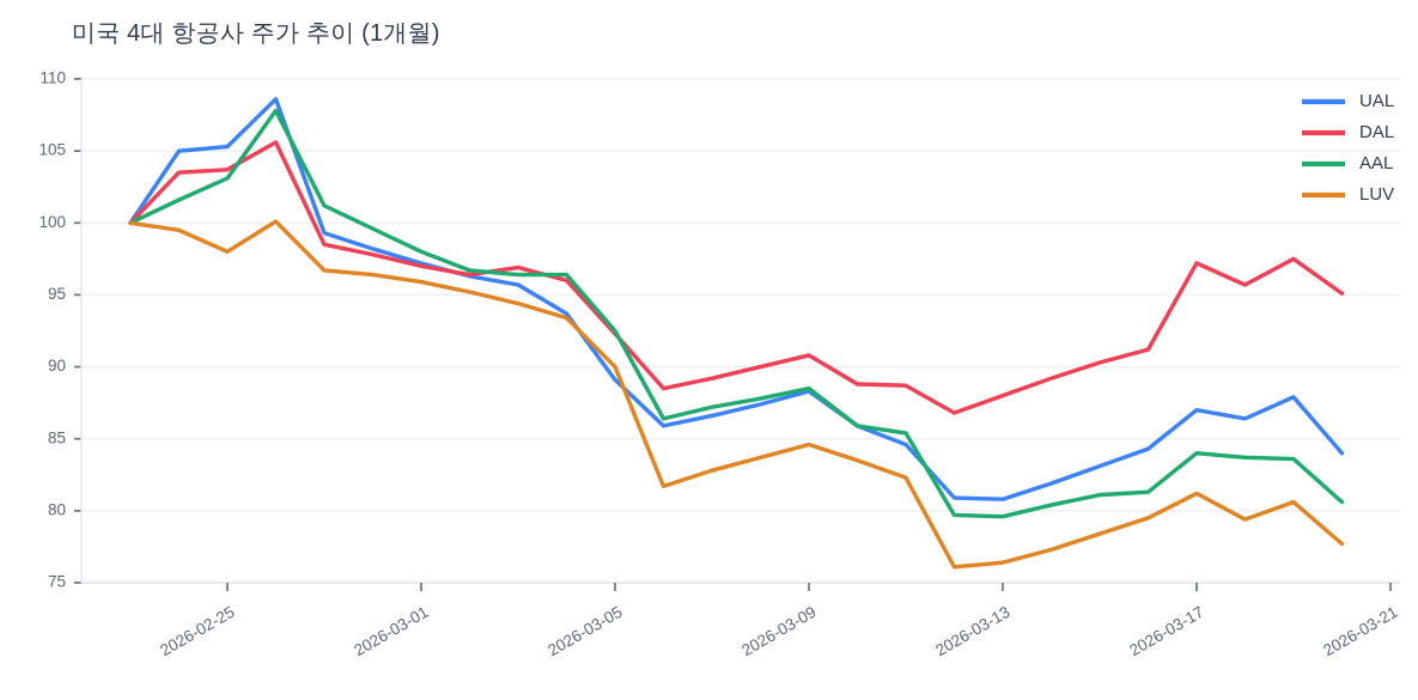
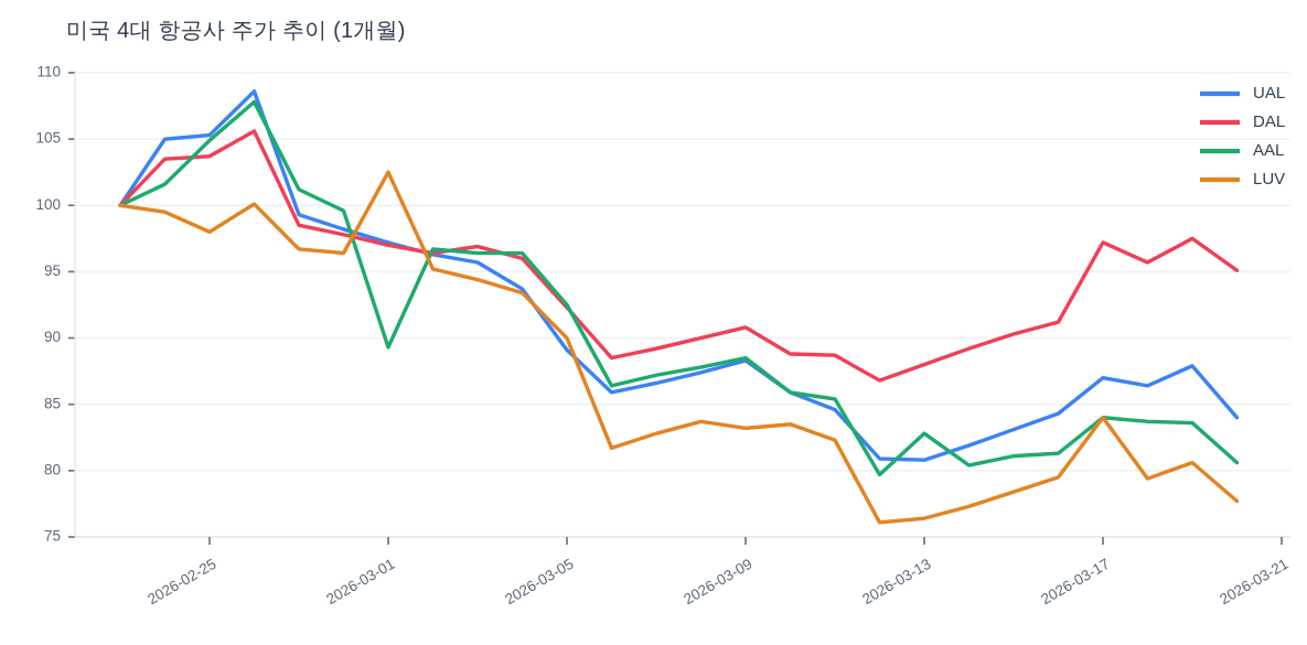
AAL/2026-02-25: 103.1 -> 104.9
AAL/2026-03-01: 98.0 -> 89.3
LUV/2026-03-01: 95.9 -> 102.5
LUV/2026-03-09: 84.6 -> 83.2
AAL/2026-03-13: 79.6 -> 82.8
LUV/2026-03-17: 81.2 -> 84.0
